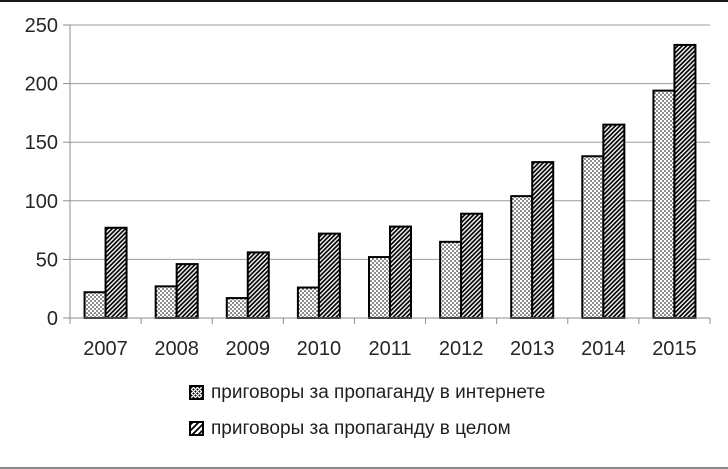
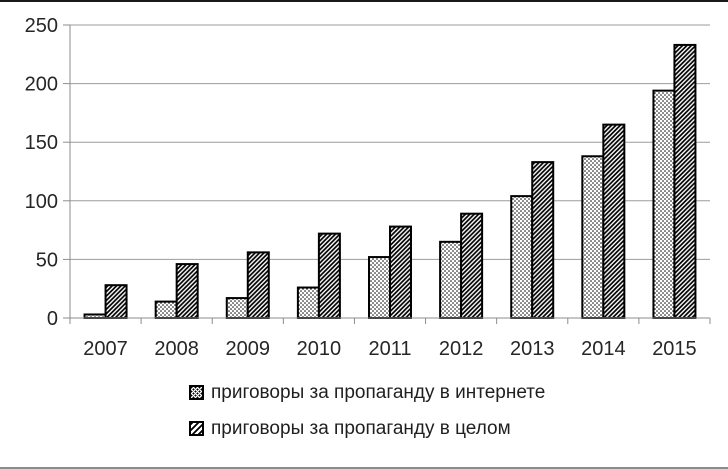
приговоры за пропаганду в интернете/2007: 22 -> 3
приговоры за пропаганду в целом/2007: 77 -> 28
приговоры за пропаганду в интернете/2008: 27 -> 14
